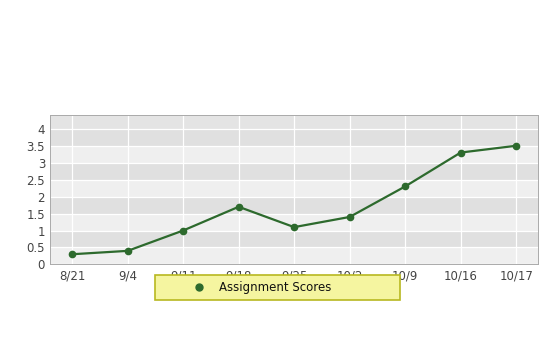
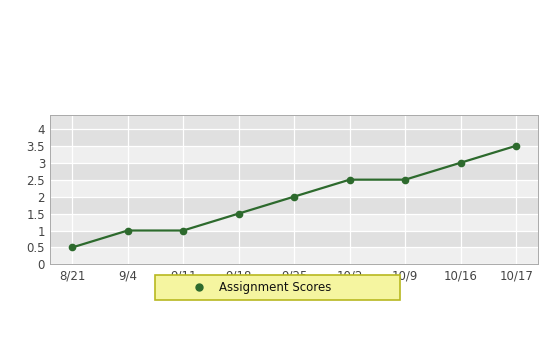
8/21: 0.3 -> 0.5
9/4: 0.4 -> 1.0
9/18: 1.7 -> 1.5
9/25: 1.1 -> 2.0
10/2: 1.4 -> 2.5
10/9: 2.3 -> 2.5
10/16: 3.3 -> 3.0
